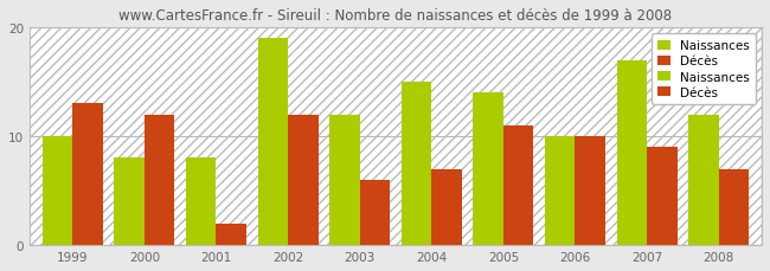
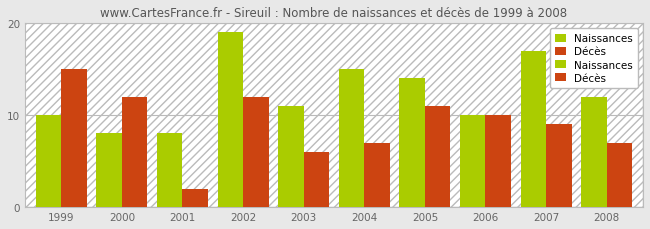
Décès/1999: 13 -> 15
Naissances/2003: 12 -> 11
